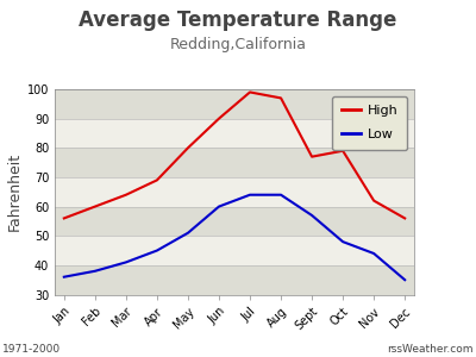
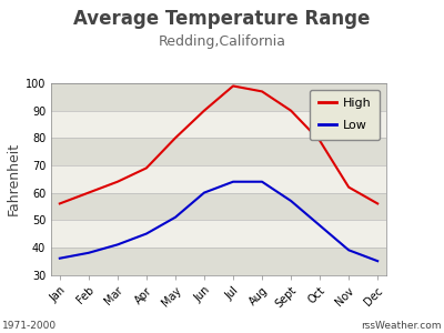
High/Sept: 77 -> 90
Low/Nov: 44 -> 39
